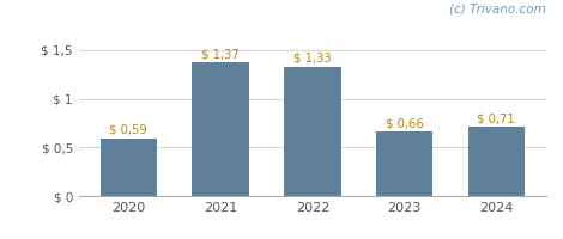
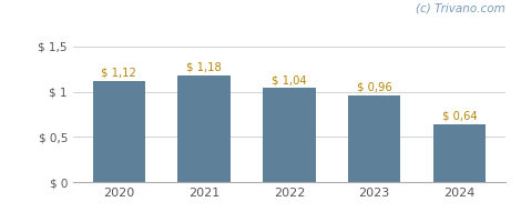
2020: 0,59 -> 1,12
2021: 1,37 -> 1,18
2022: 1,33 -> 1,04
2023: 0,66 -> 0,96
2024: 0,71 -> 0,64
